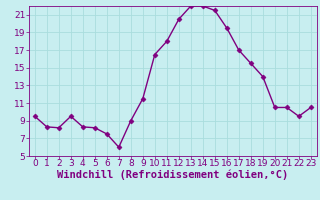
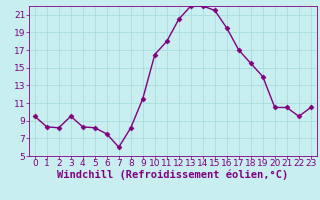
8: 9.0 -> 8.2
